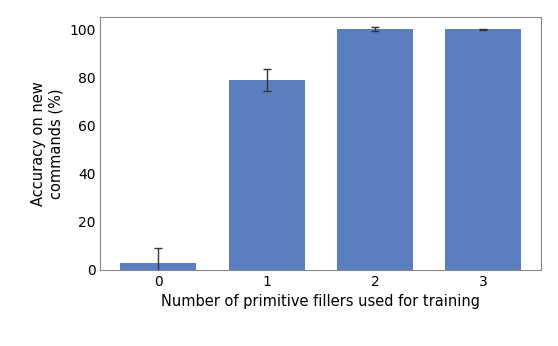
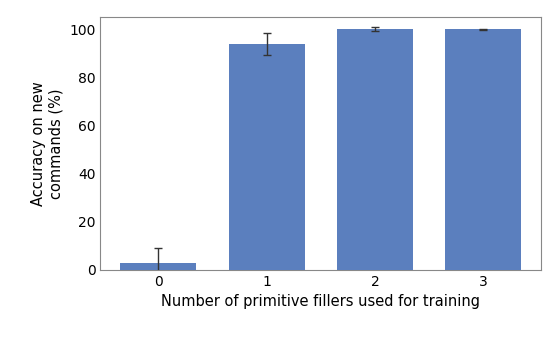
1: 79 -> 94
